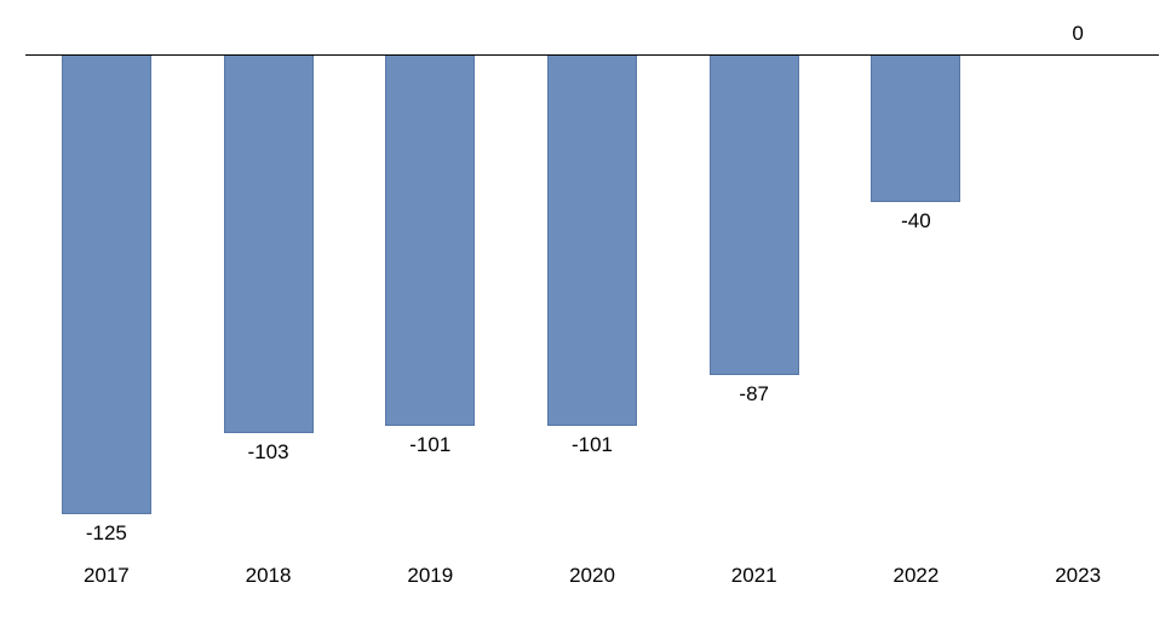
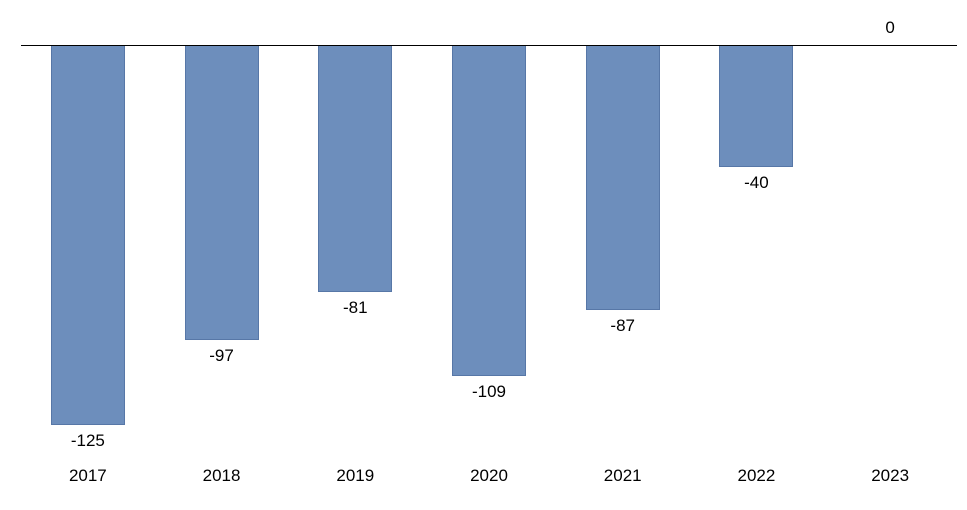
2018: -103 -> -97
2019: -101 -> -81
2020: -101 -> -109
